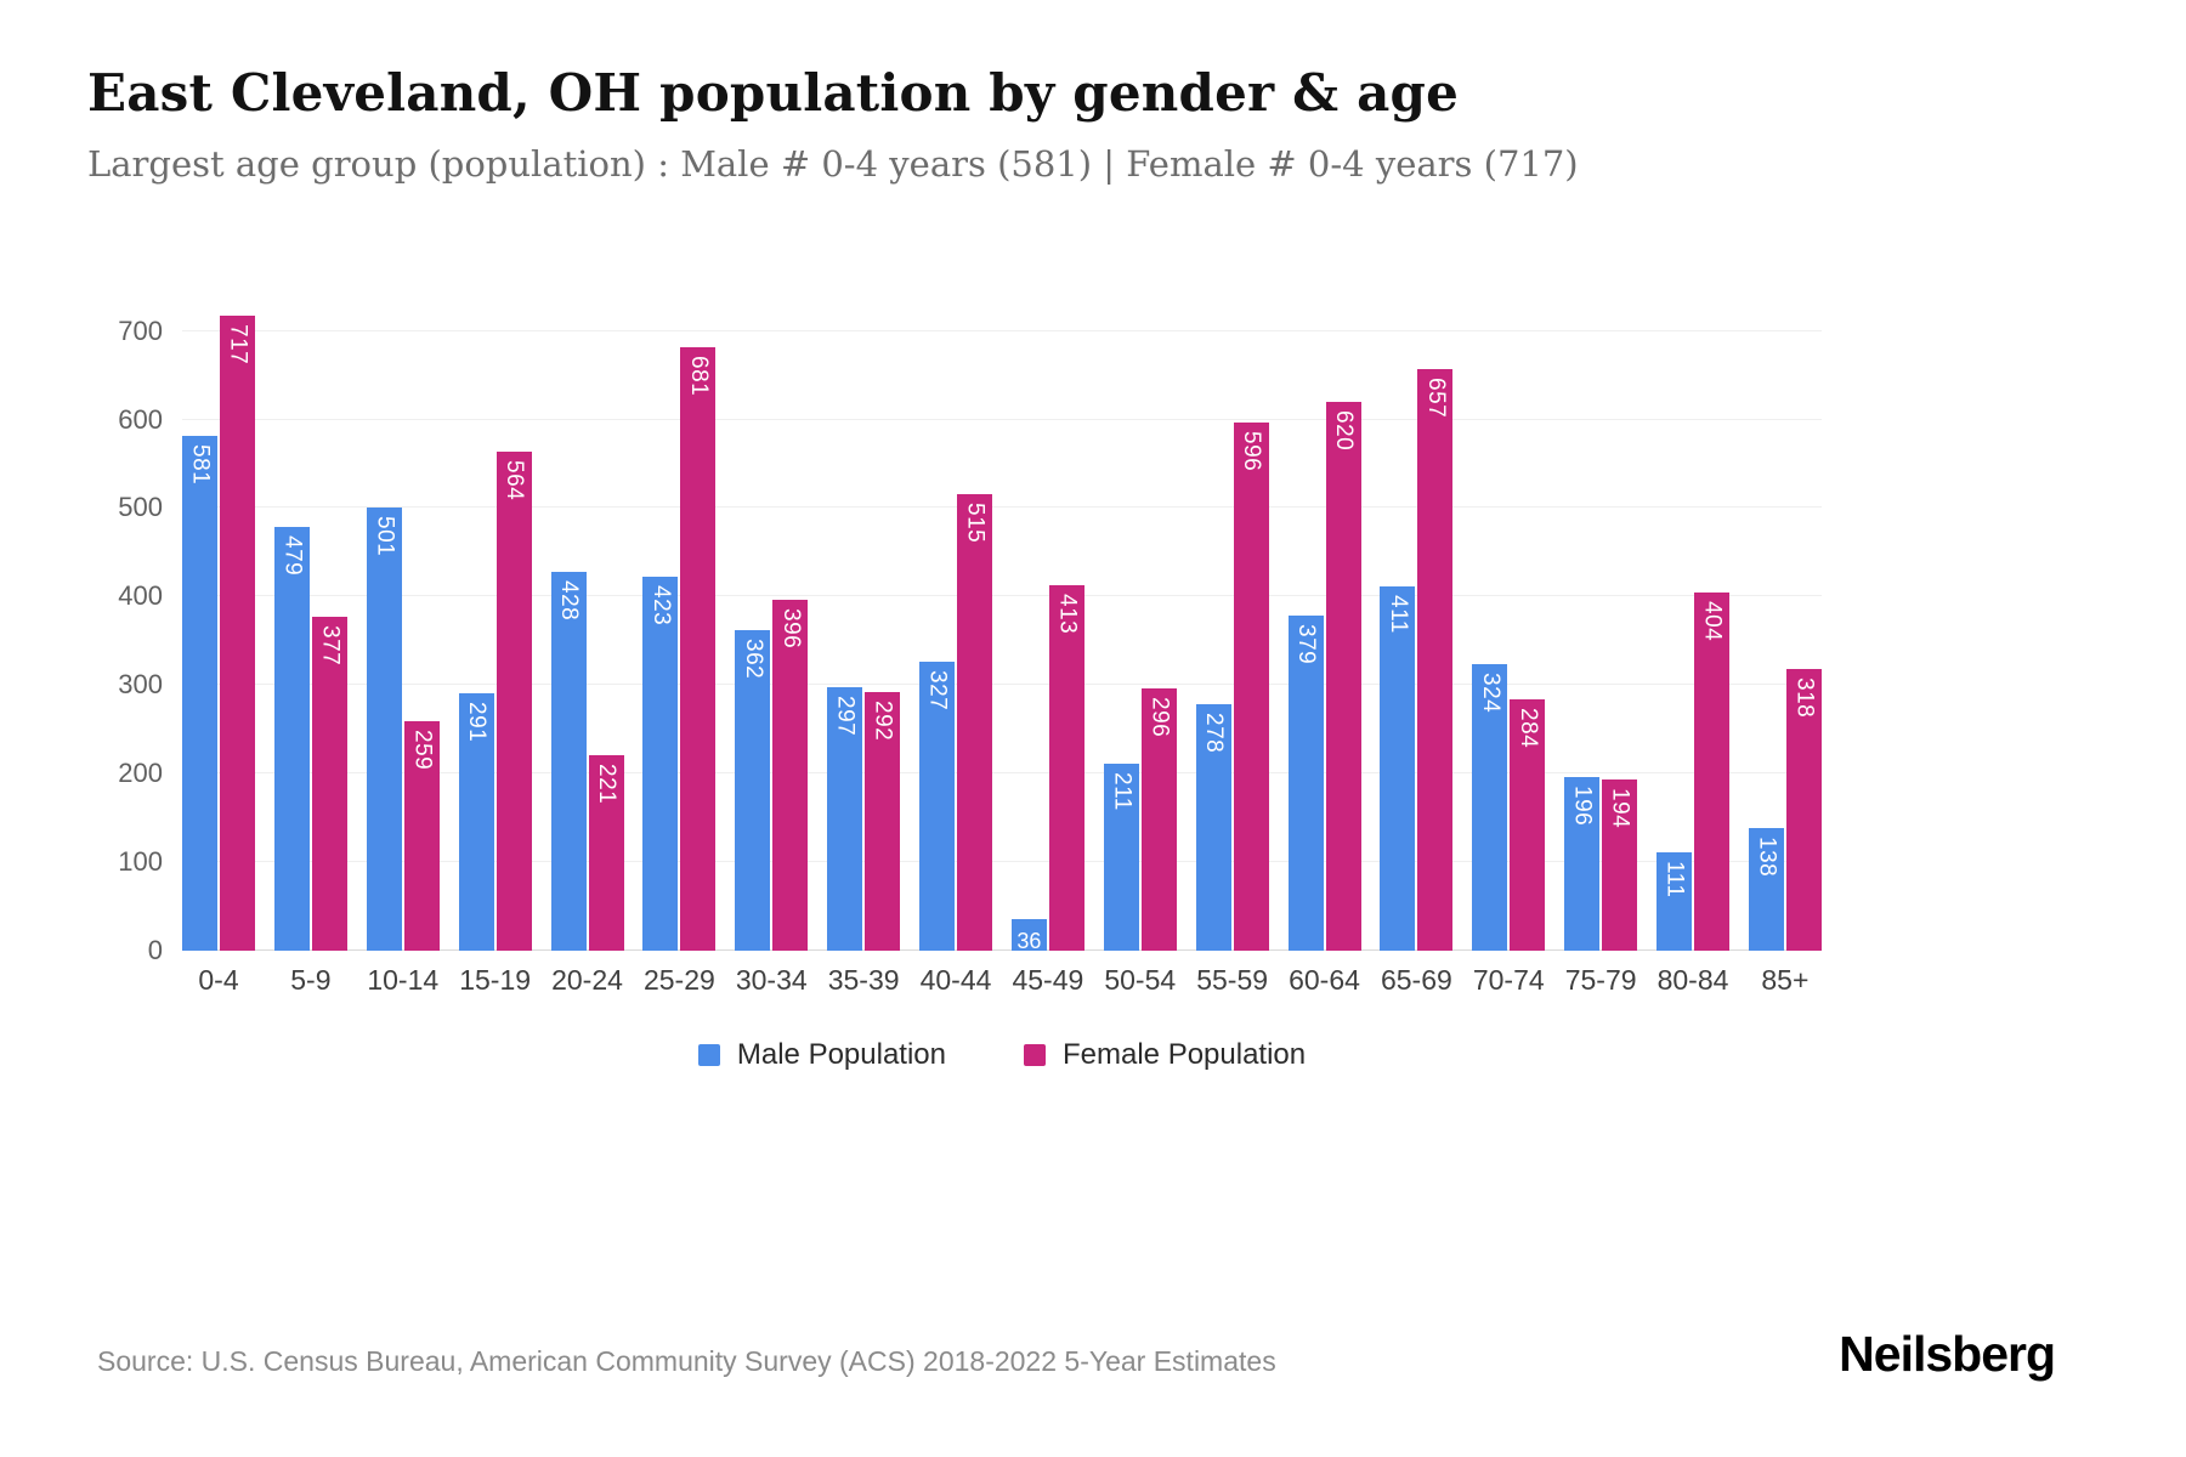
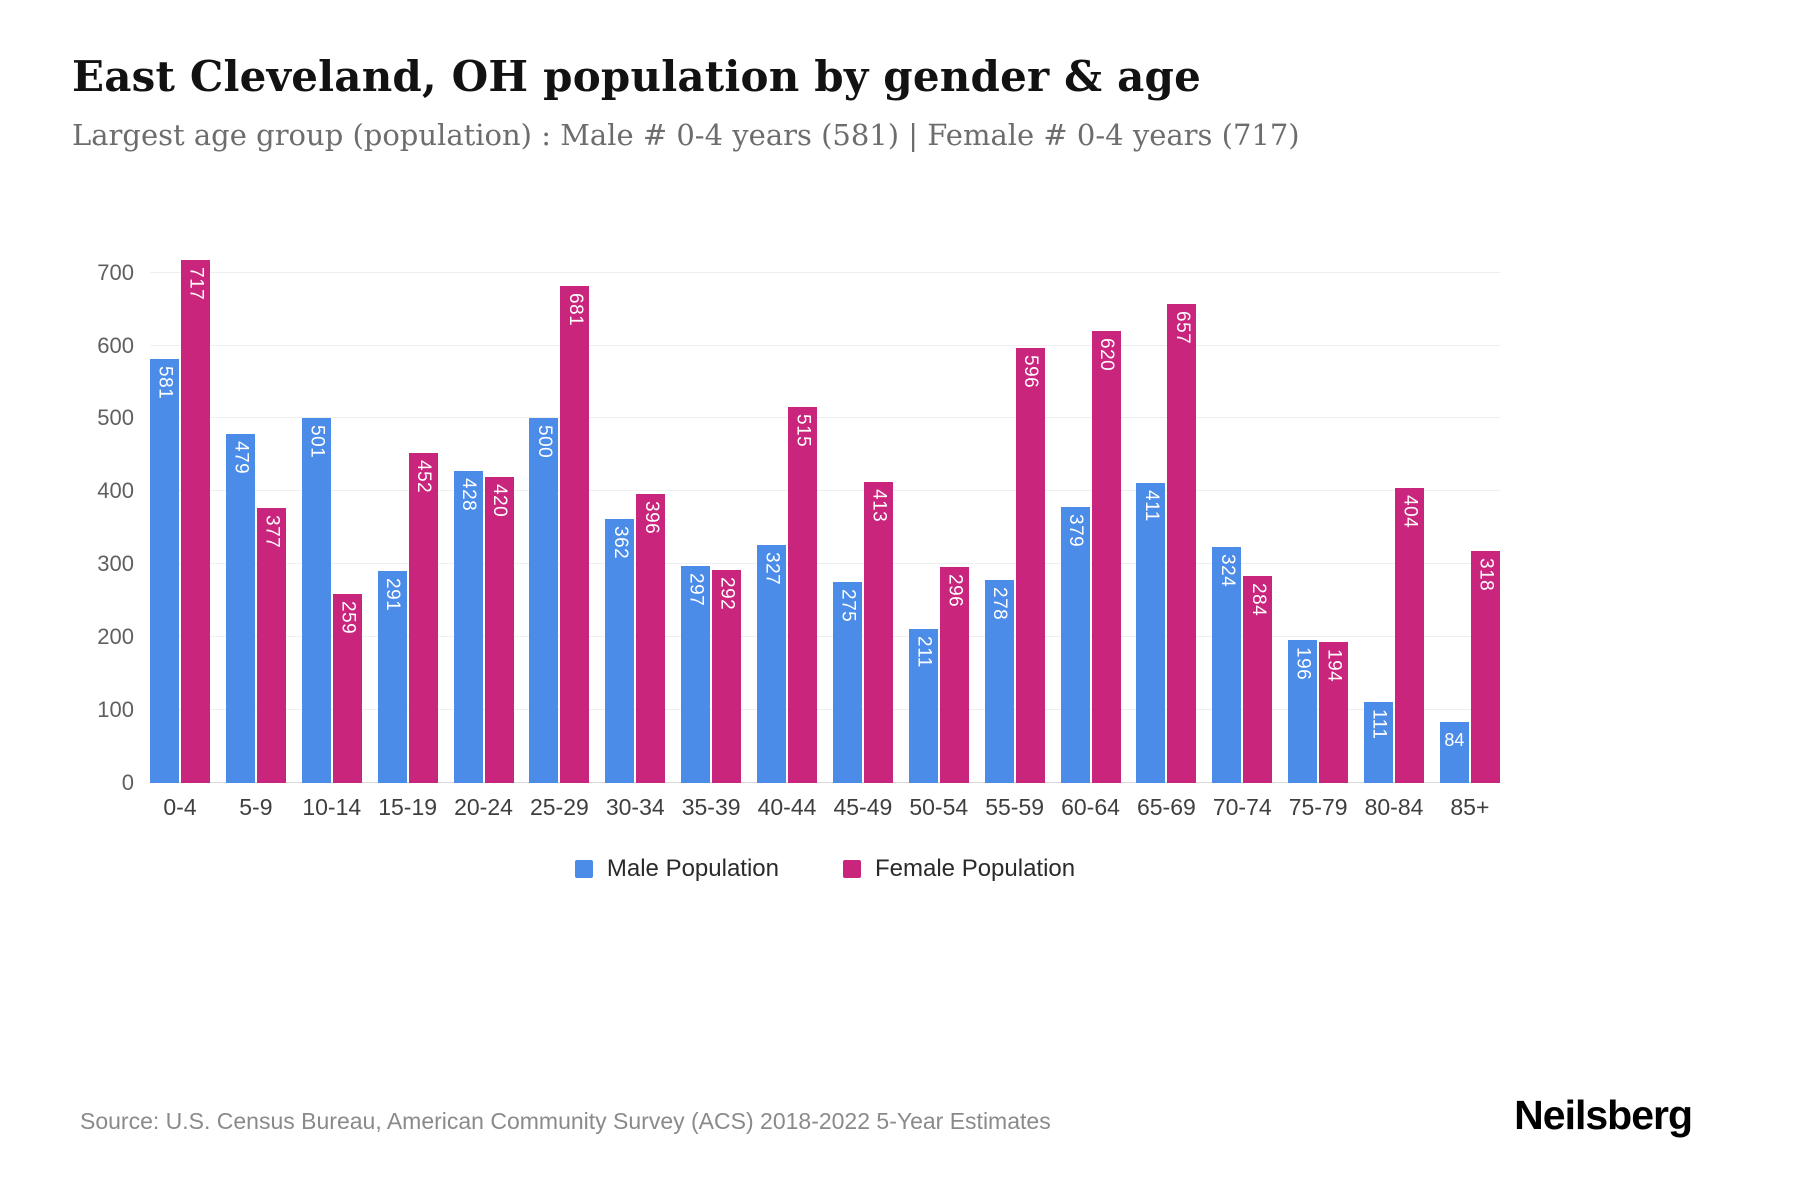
Female Population/15-19: 564 -> 452
Female Population/20-24: 221 -> 420
Male Population/25-29: 423 -> 500
Male Population/45-49: 36 -> 275
Male Population/85+: 138 -> 84
